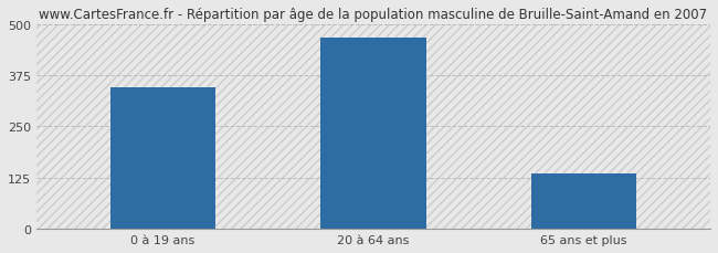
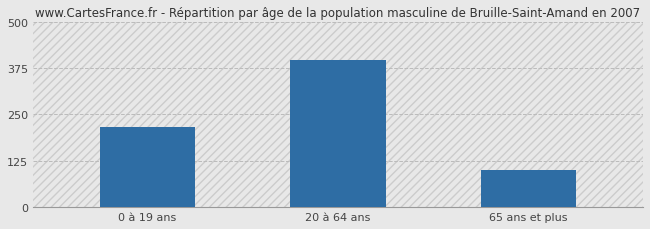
0 à 19 ans: 345 -> 215
20 à 64 ans: 465 -> 395
65 ans et plus: 135 -> 100
